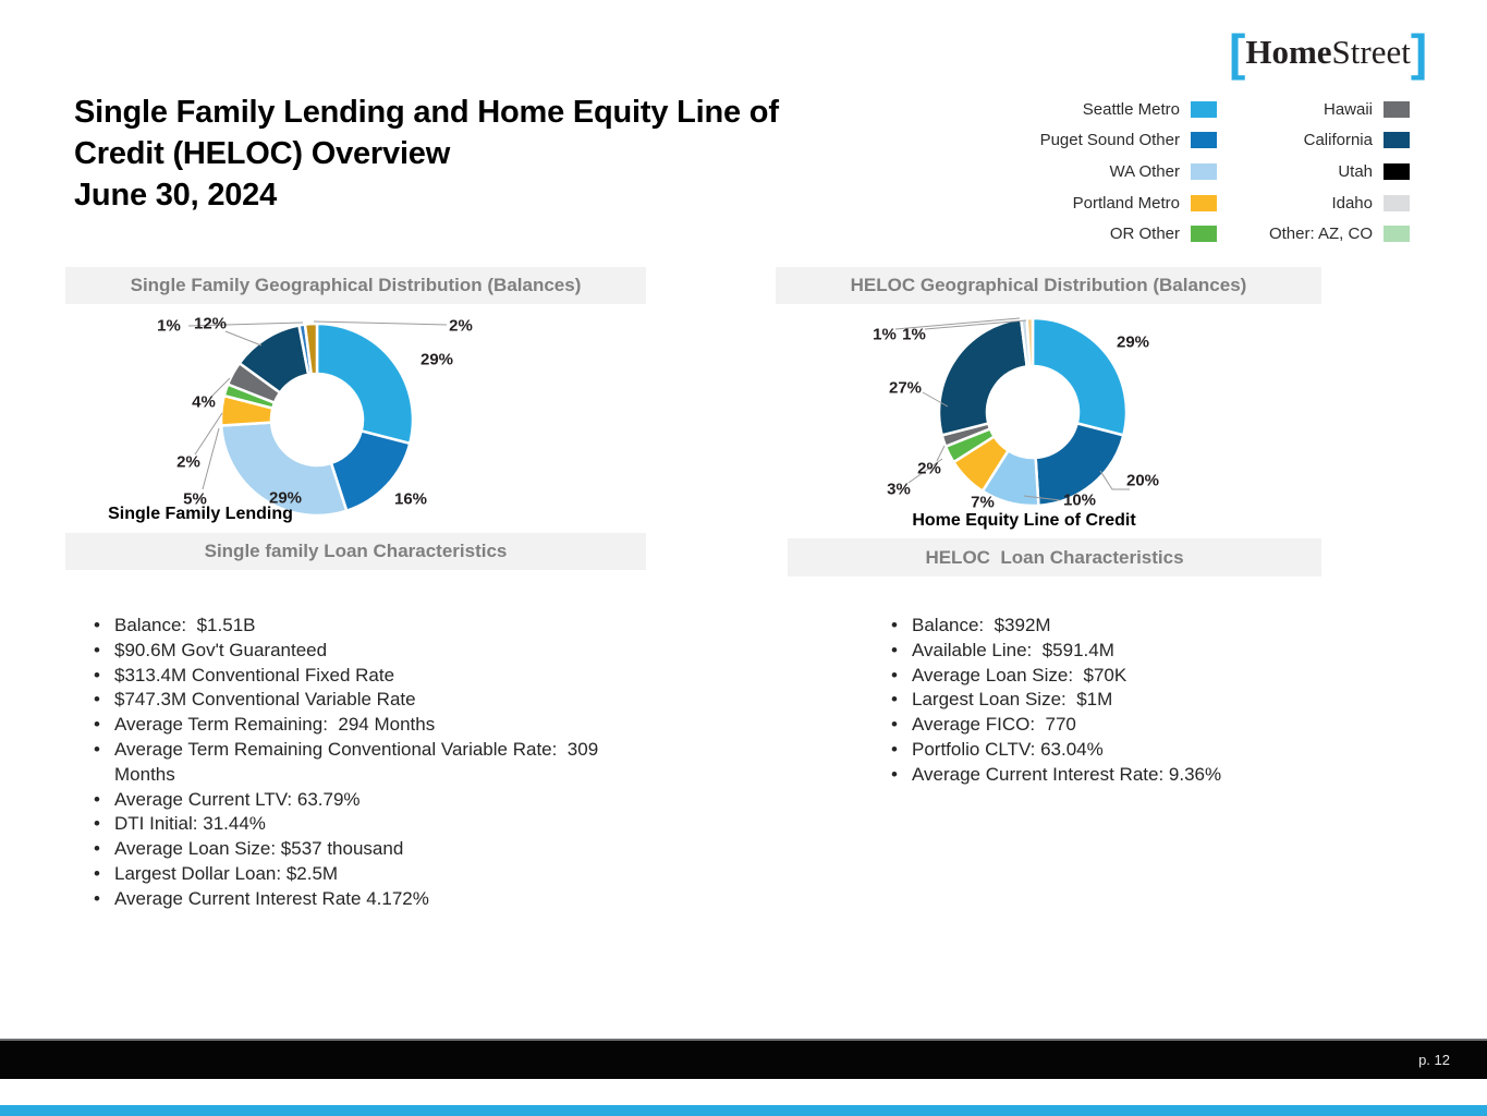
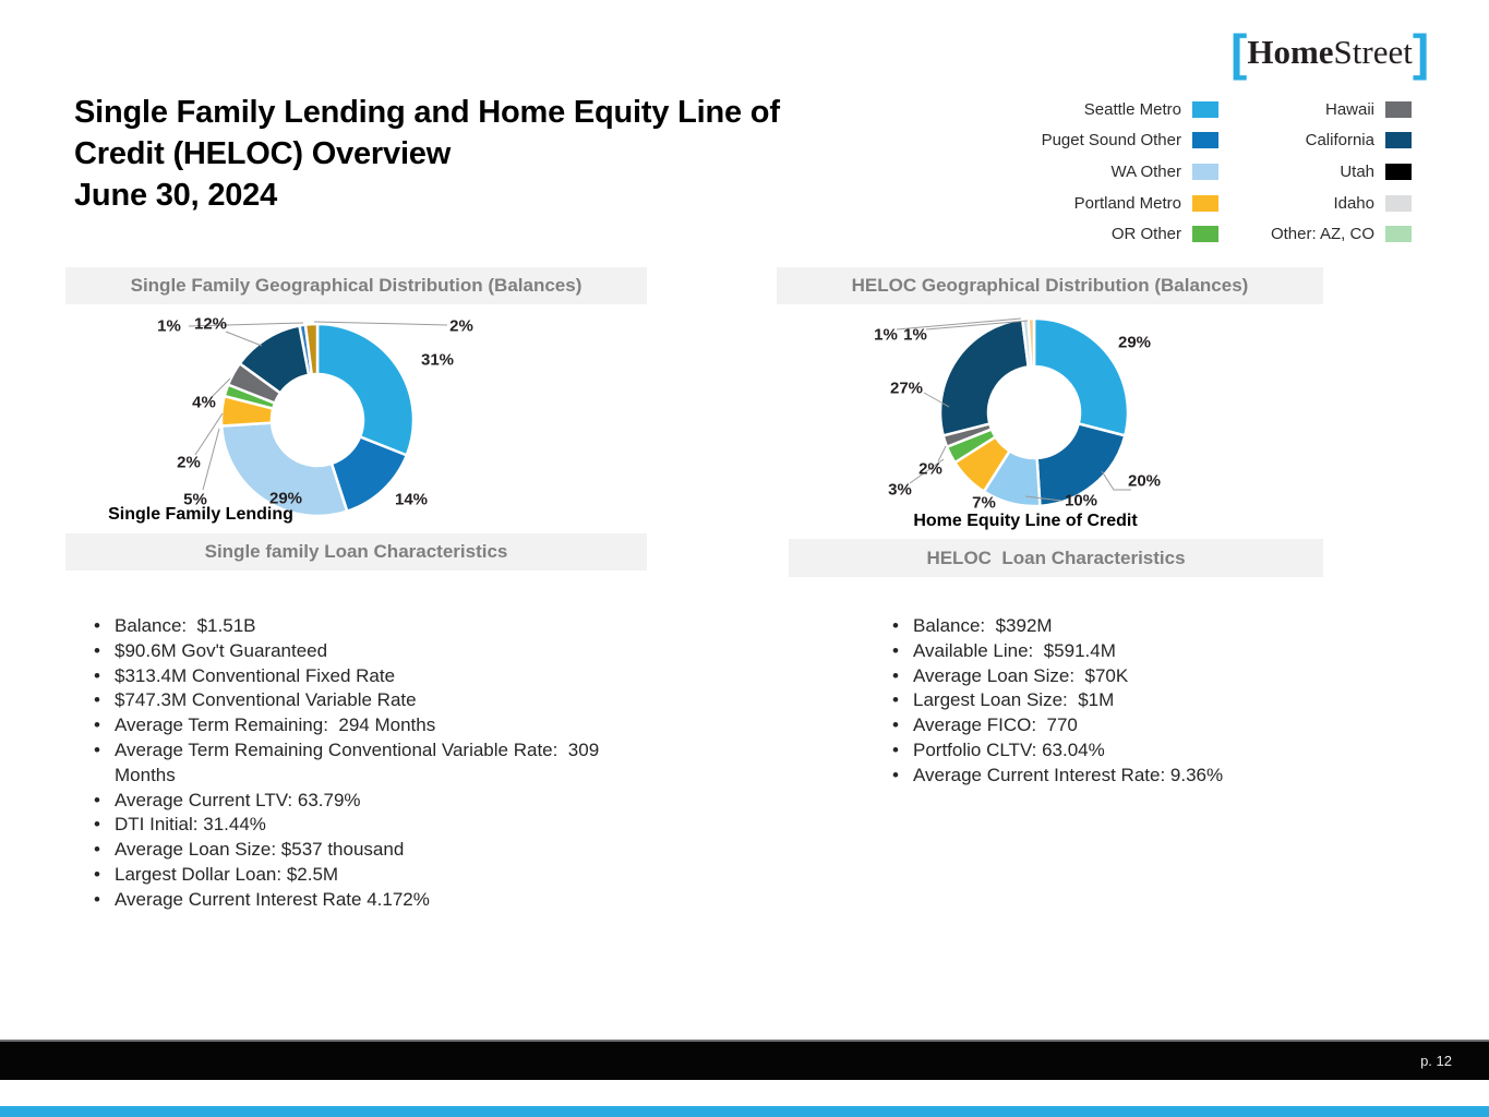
Single Family Geographical Distribution (Balances)/Seattle Metro: 29% -> 31%
Single Family Geographical Distribution (Balances)/Puget Sound Other: 16% -> 14%
